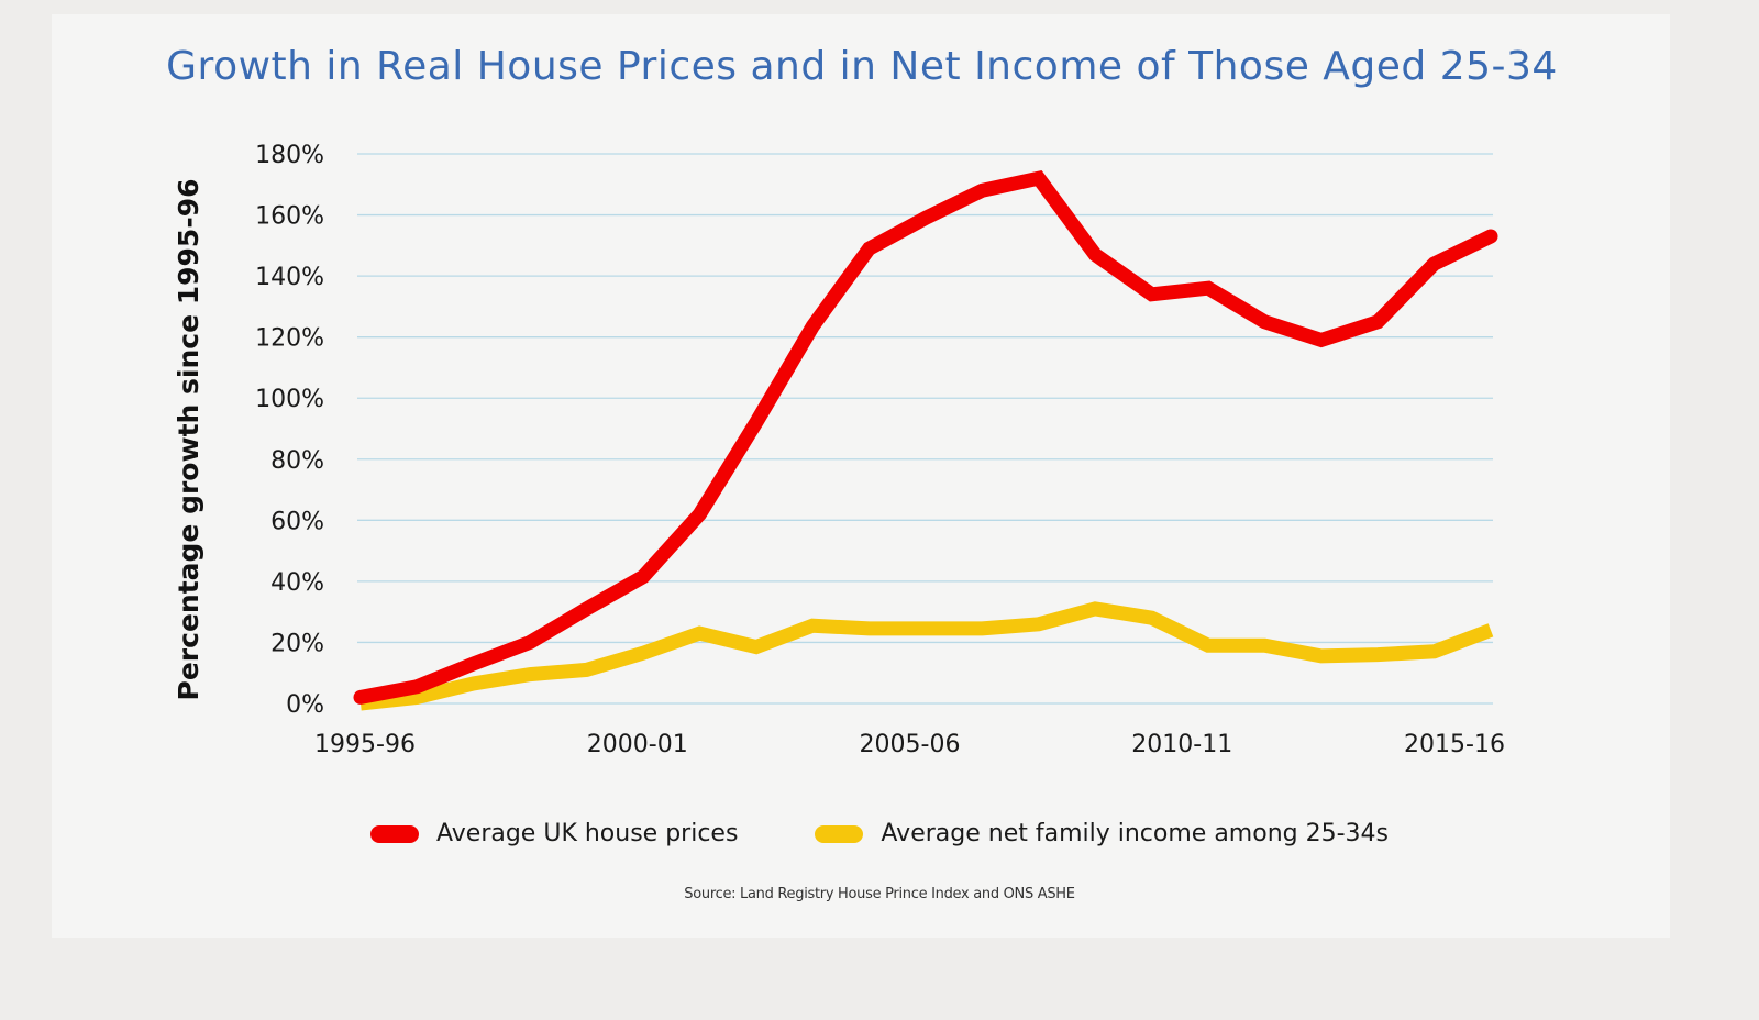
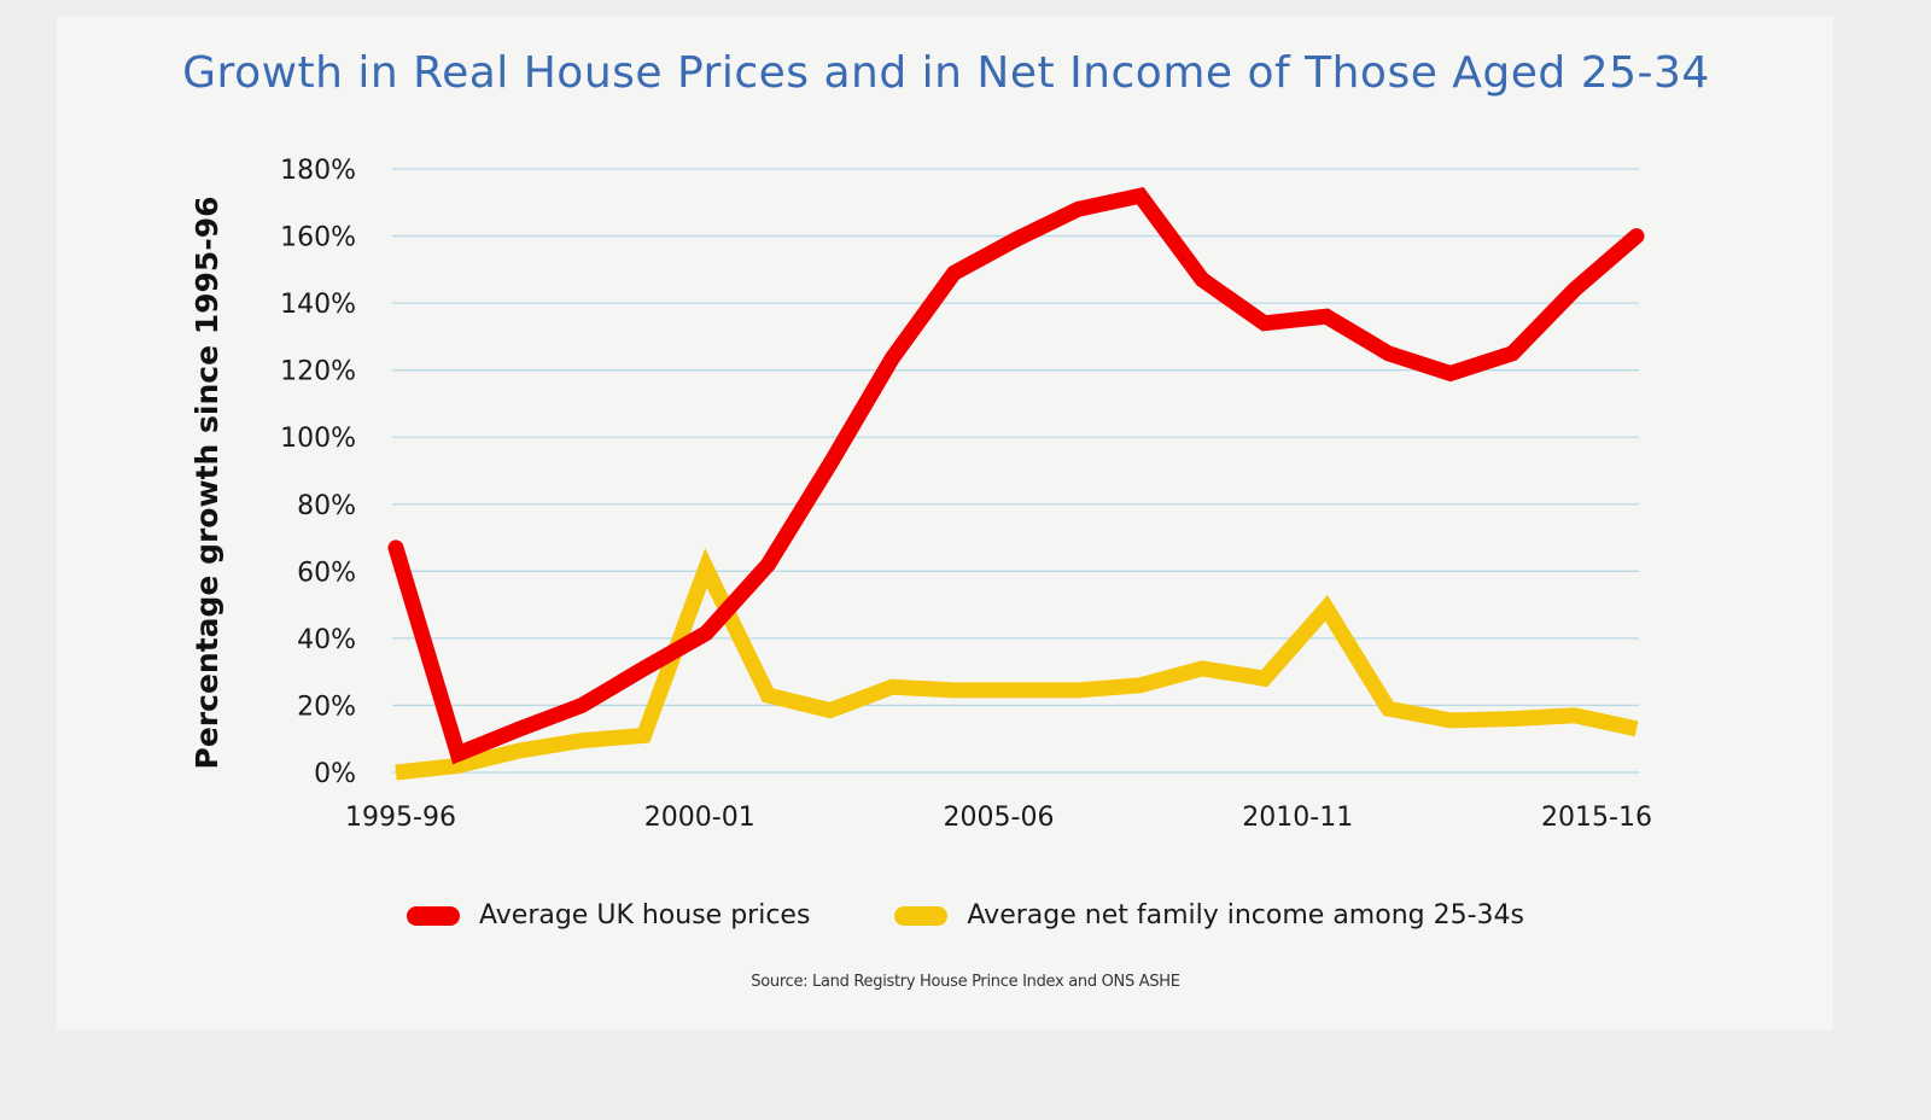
Average UK house prices/1995-96: 2% -> 67%
Average net family income among 25-34s/2000-01: 16% -> 61%
Average net family income among 25-34s/2010-11: 19% -> 49%
Average UK house prices/2015-16: 153% -> 160%
Average net family income among 25-34s/2015-16: 24% -> 13%
